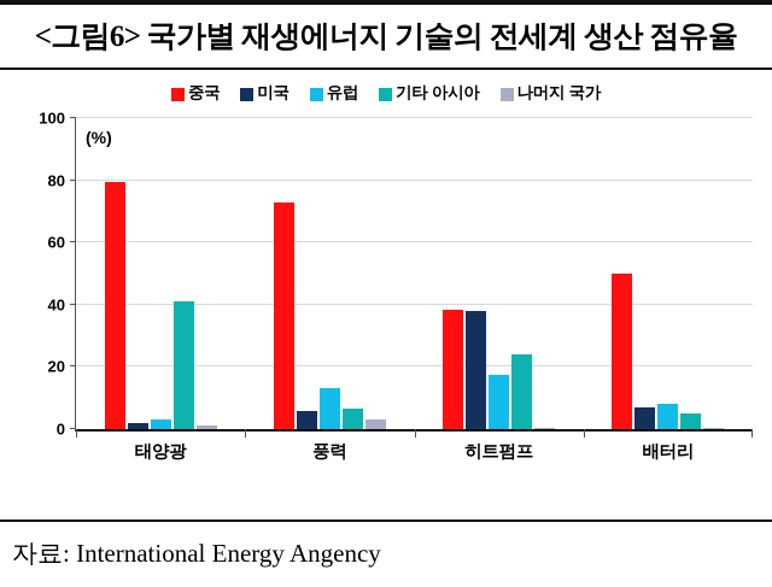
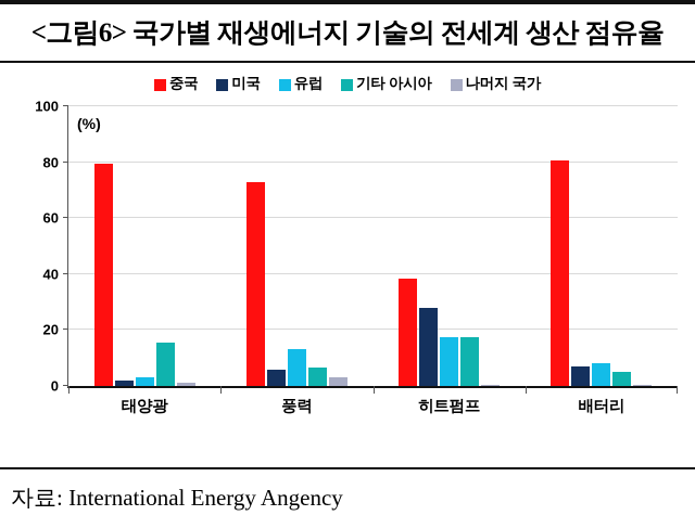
기타 아시아/태양광: 41 -> 16
미국/히트펌프: 38 -> 28
기타 아시아/히트펌프: 24 -> 18
중국/배터리: 50 -> 80
